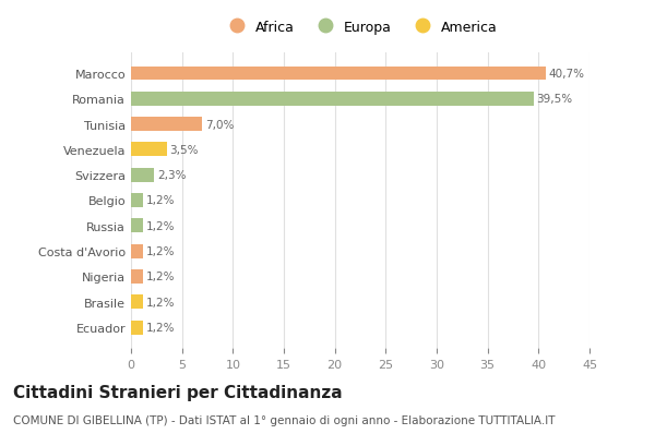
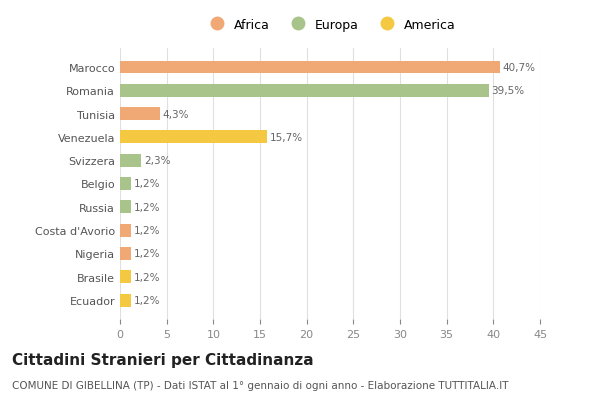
Tunisia: 7,0% -> 4,3%
Venezuela: 3,5% -> 15,7%
